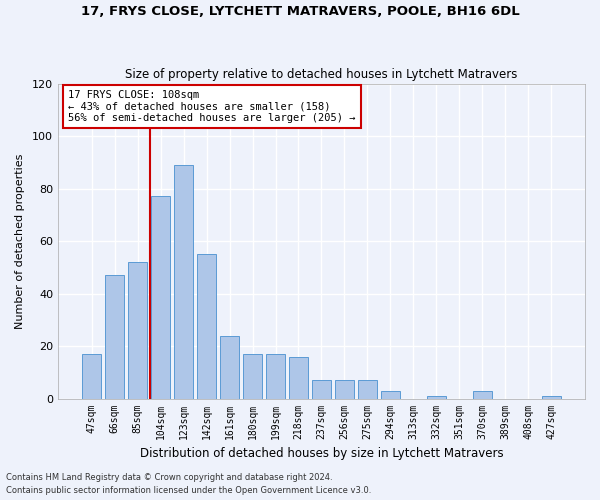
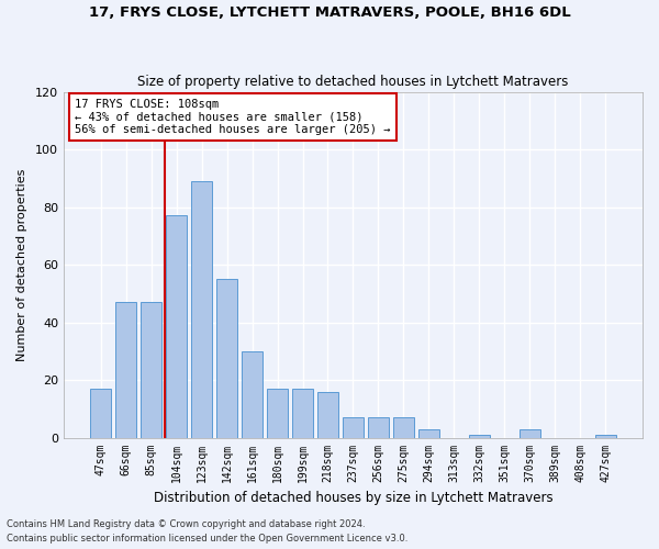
85sqm: 52 -> 47
161sqm: 24 -> 30
